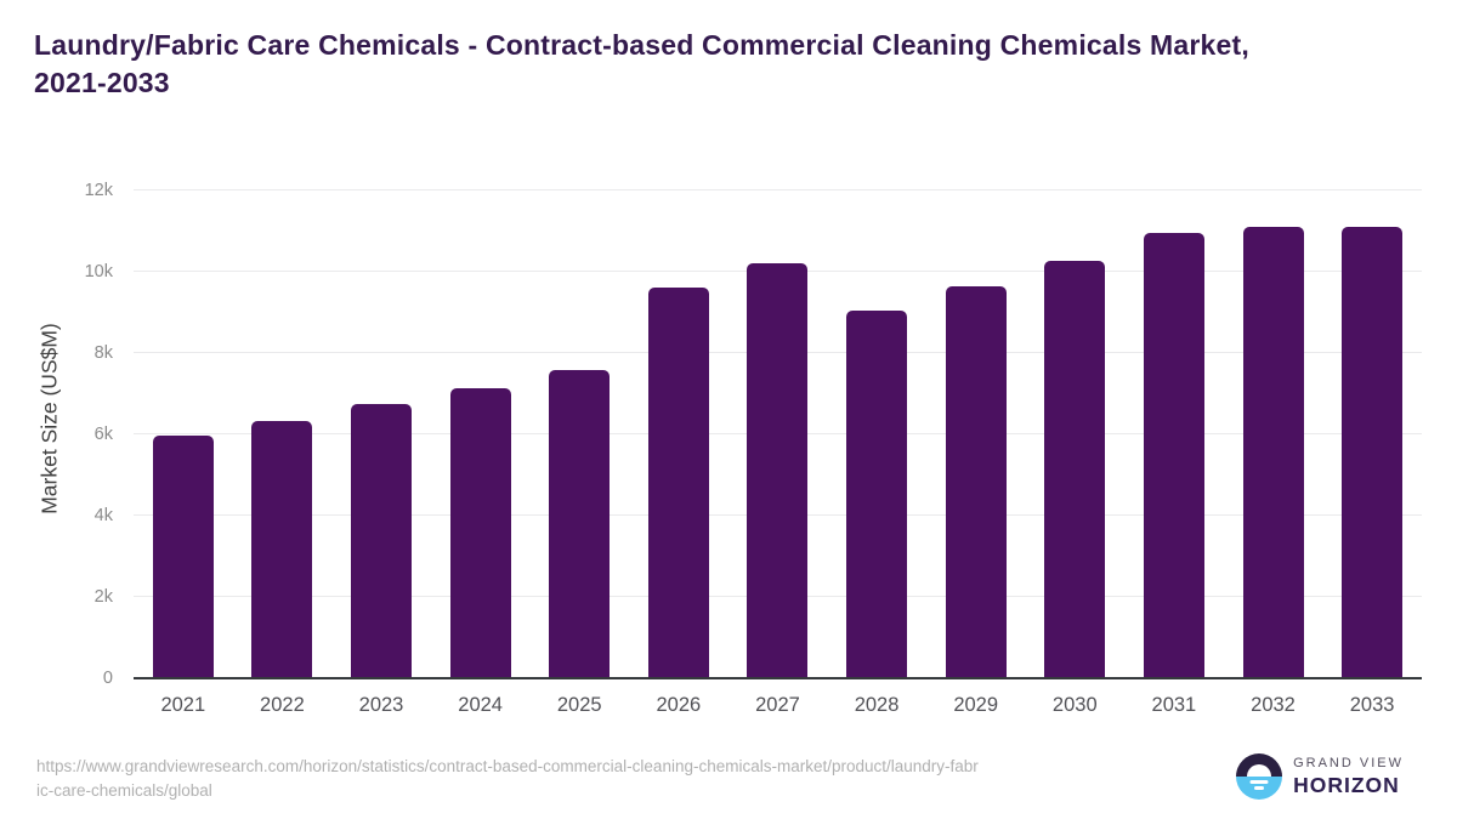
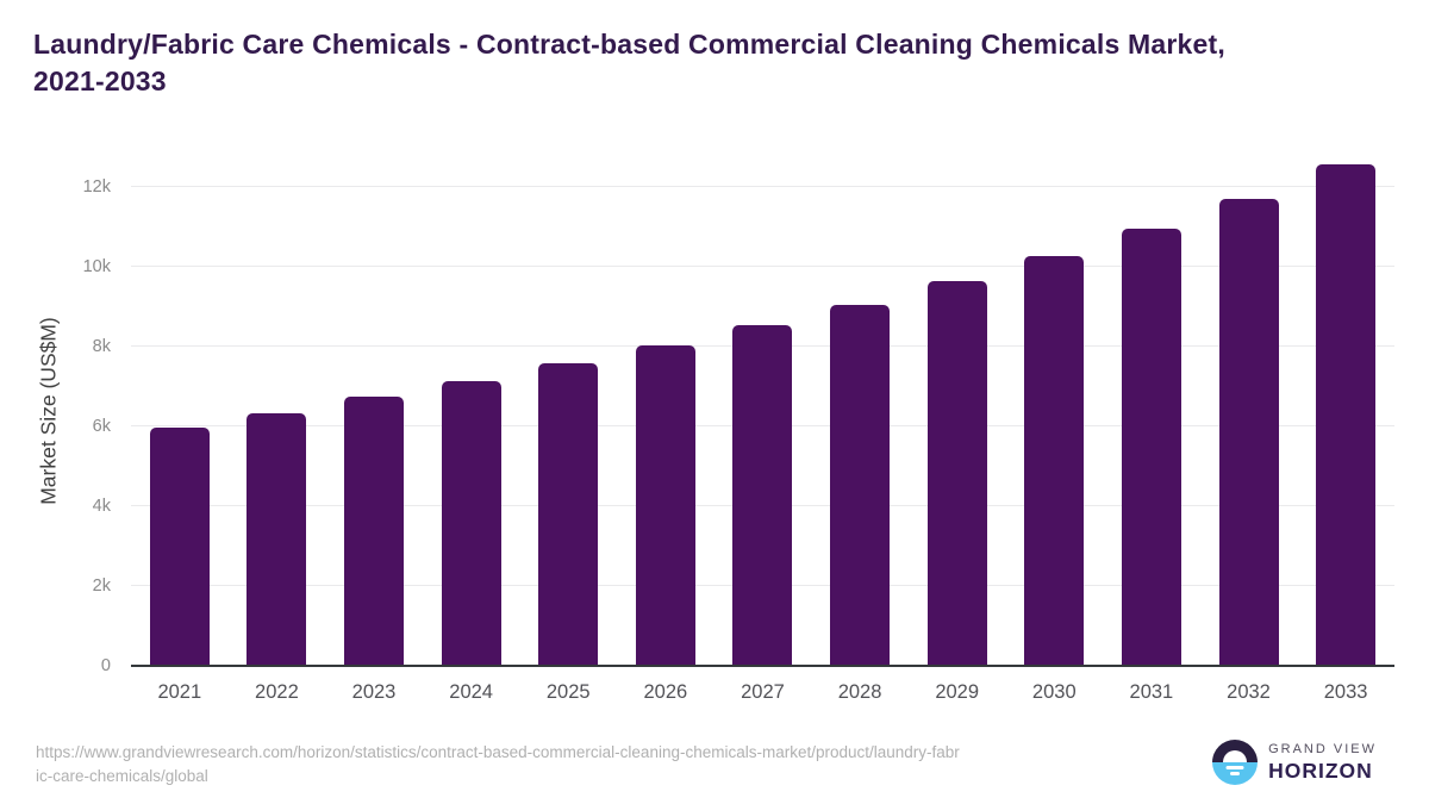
2026: 9.6k -> 8.0k
2027: 10.2k -> 8.5k
2032: 11.1k -> 11.7k
2033: 11.1k -> 12.6k
